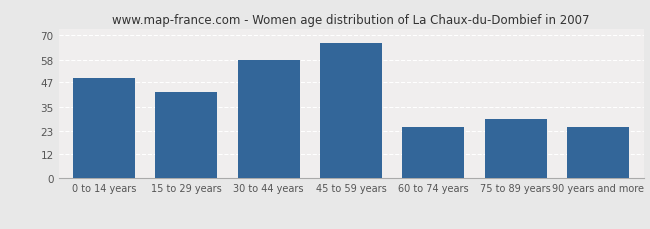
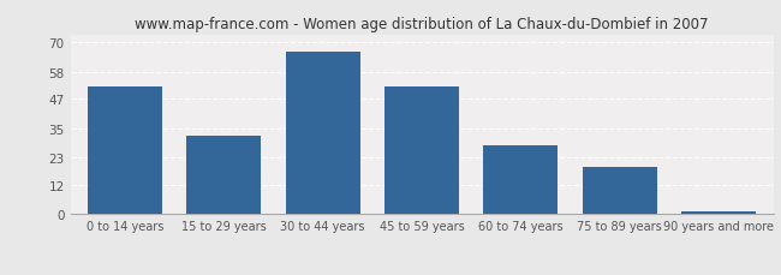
0 to 14 years: 49 -> 52
15 to 29 years: 42 -> 32
30 to 44 years: 58 -> 66
45 to 59 years: 66 -> 52
60 to 74 years: 25 -> 28
75 to 89 years: 29 -> 19
90 years and more: 25 -> 1
